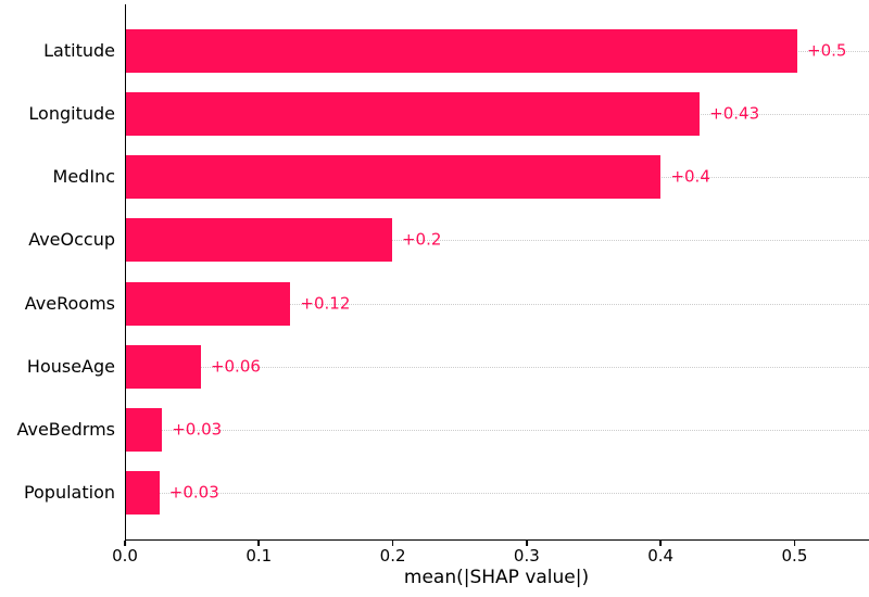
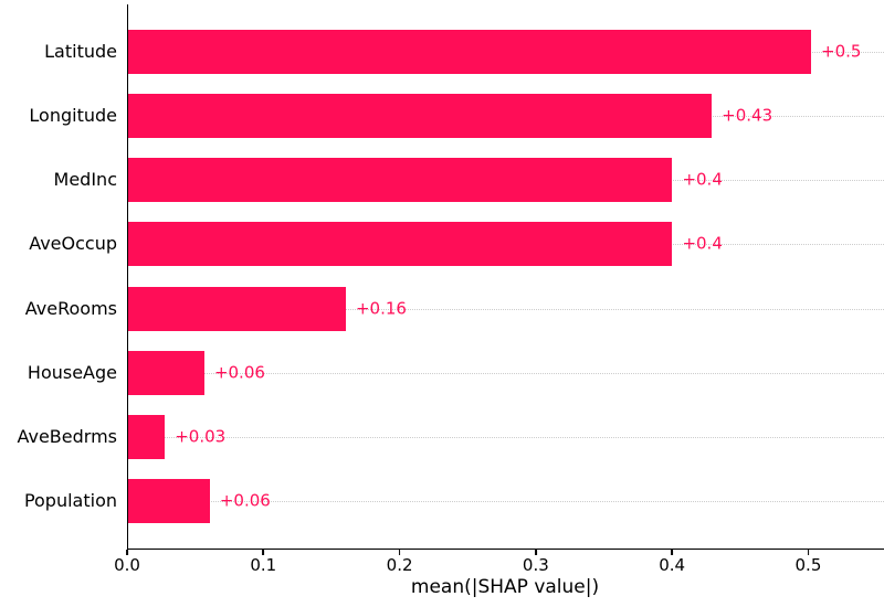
AveOccup: +0.2 -> +0.4
AveRooms: +0.12 -> +0.16
Population: +0.03 -> +0.06
